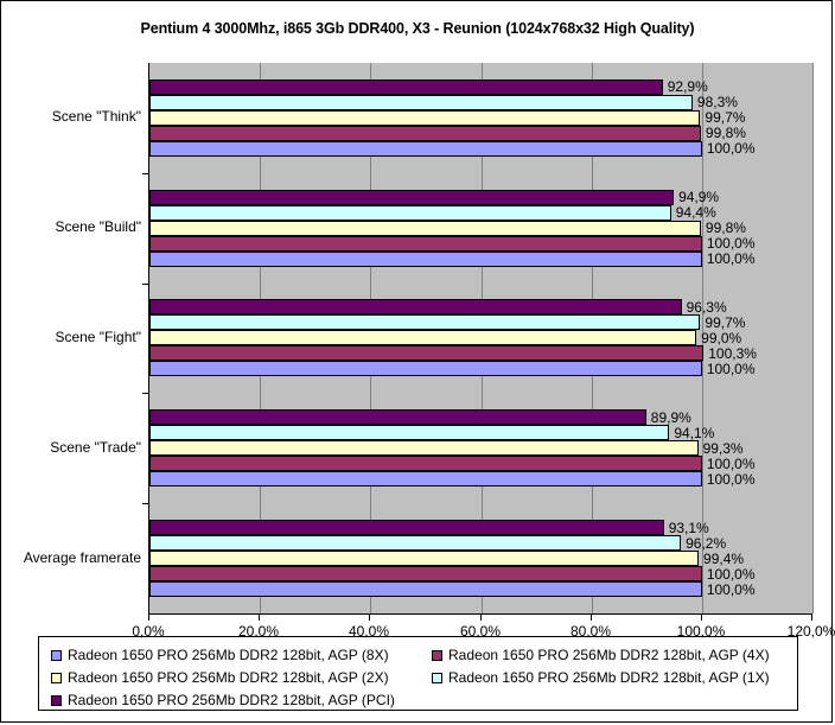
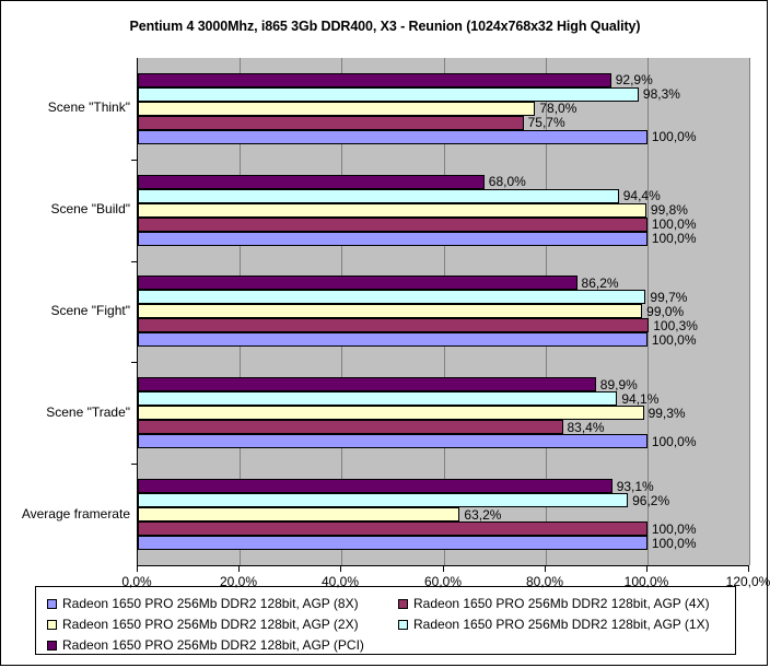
Radeon 1650 PRO 256Mb DDR2 128bit, AGP (4X)/Scene "Think": 99,8% -> 75,7%
Radeon 1650 PRO 256Mb DDR2 128bit, AGP (2X)/Scene "Think": 99,7% -> 78,0%
Radeon 1650 PRO 256Mb DDR2 128bit, AGP (PCI)/Scene "Build": 94,9% -> 68,0%
Radeon 1650 PRO 256Mb DDR2 128bit, AGP (PCI)/Scene "Fight": 96,3% -> 86,2%
Radeon 1650 PRO 256Mb DDR2 128bit, AGP (4X)/Scene "Trade": 100,0% -> 83,4%
Radeon 1650 PRO 256Mb DDR2 128bit, AGP (2X)/Average framerate: 99,4% -> 63,2%
